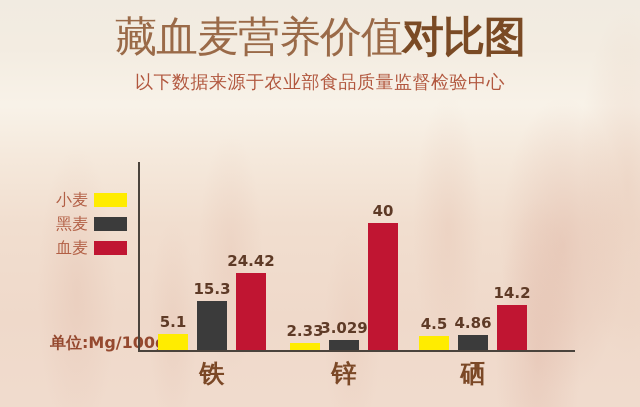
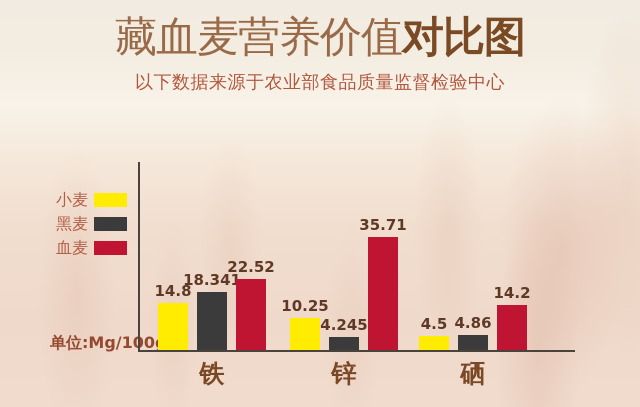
小麦/铁: 5.1 -> 14.8
黑麦/铁: 15.3 -> 18.341
血麦/铁: 24.42 -> 22.52
小麦/锌: 2.33 -> 10.25
黑麦/锌: 3.029 -> 4.245
血麦/锌: 40 -> 35.71
